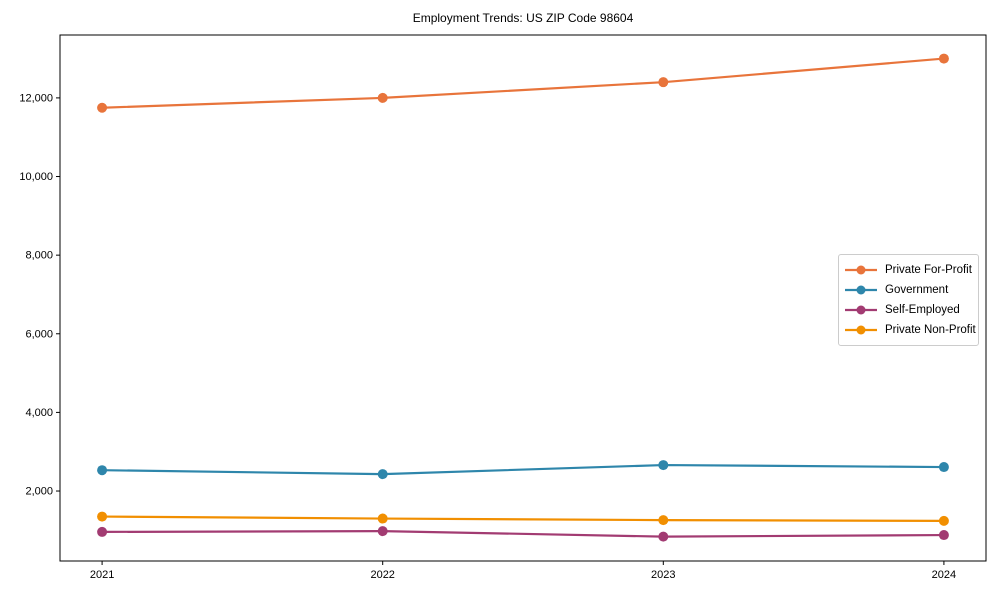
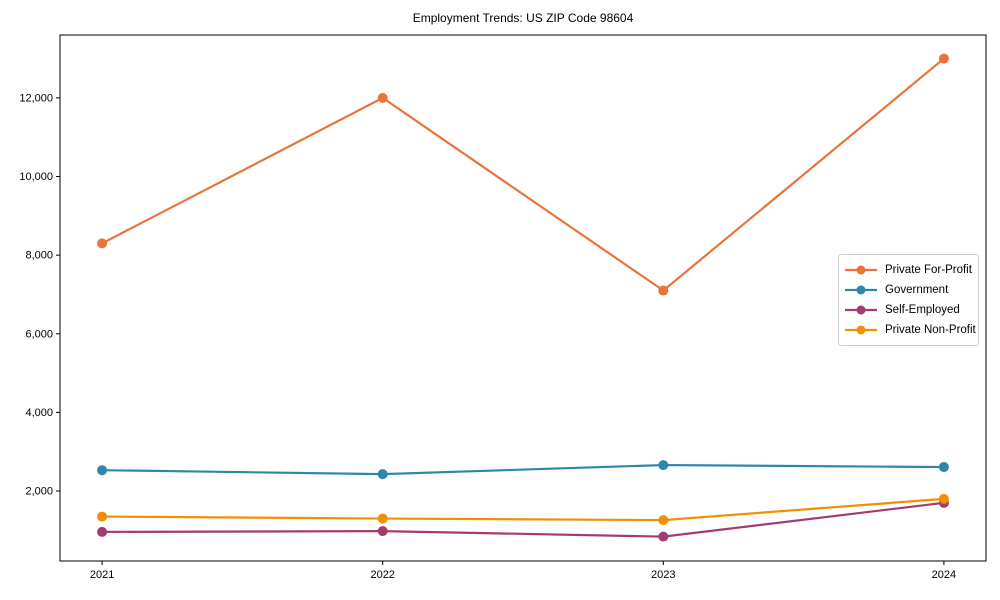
Private For-Profit/2021: 11800 -> 8300
Private For-Profit/2023: 12400 -> 7100
Self-Employed/2024: 900 -> 1700
Private Non-Profit/2024: 1200 -> 1800
